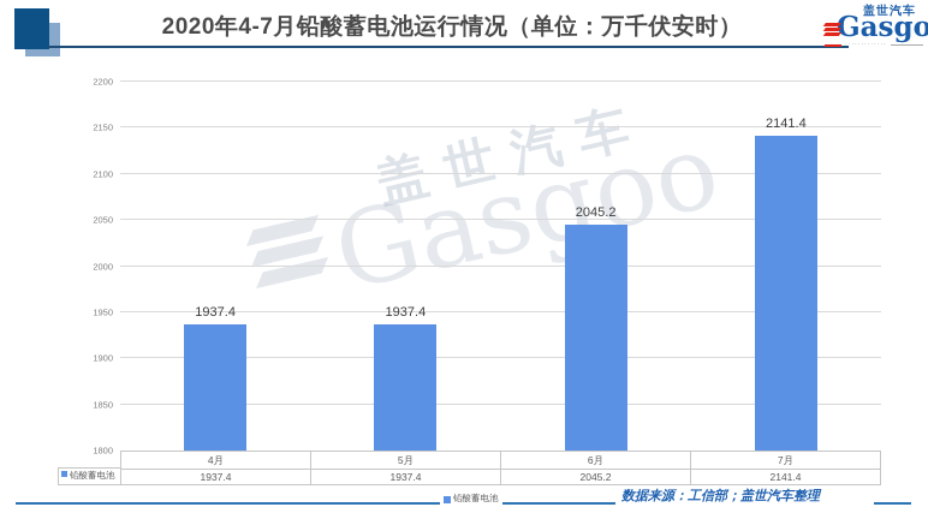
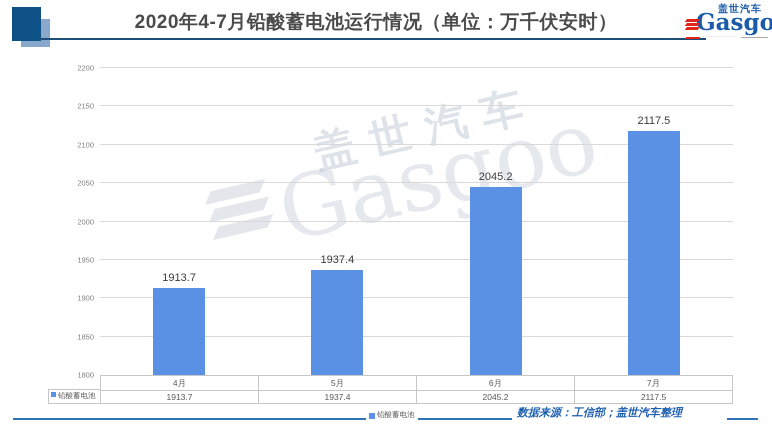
4月: 1937.4 -> 1913.7
7月: 2141.4 -> 2117.5
